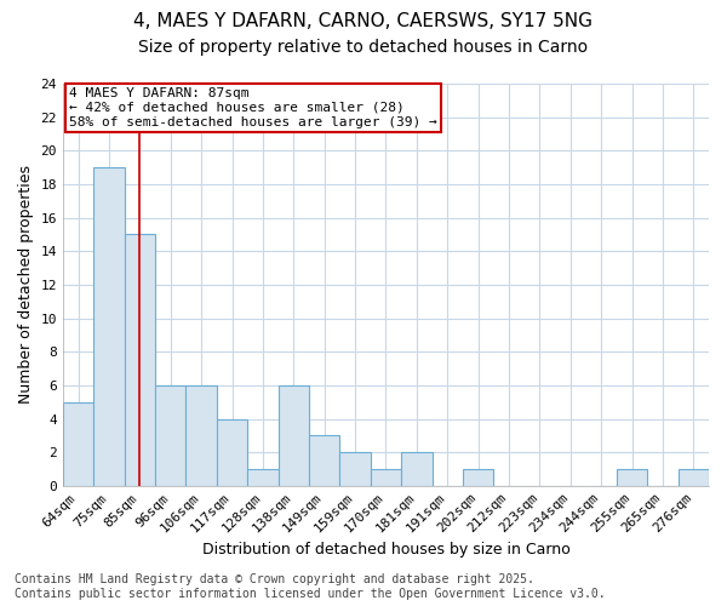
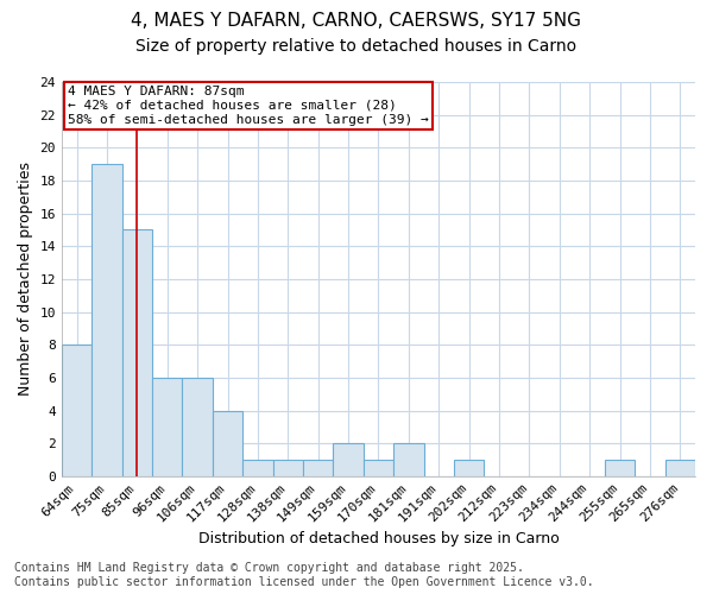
64sqm: 5 -> 8
138sqm: 6 -> 1
149sqm: 3 -> 1
